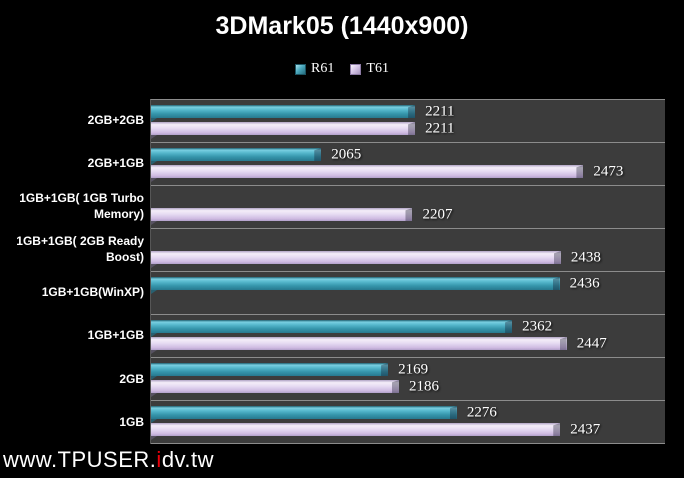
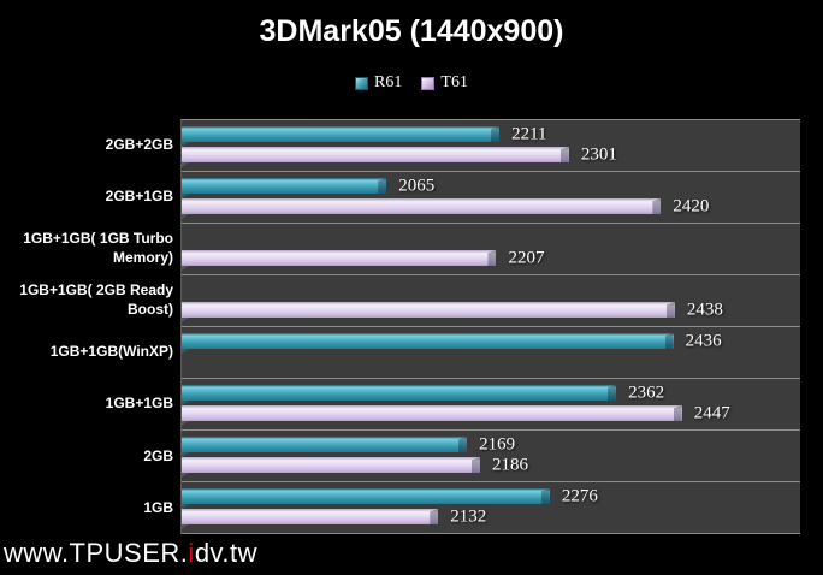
T61/2GB+2GB: 2211 -> 2301
T61/2GB+1GB: 2473 -> 2420
T61/1GB: 2437 -> 2132
